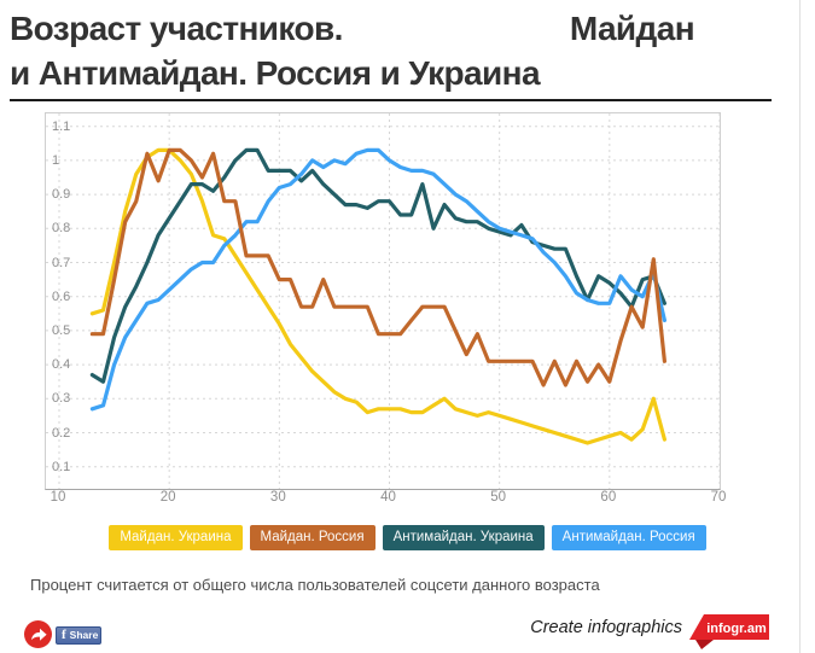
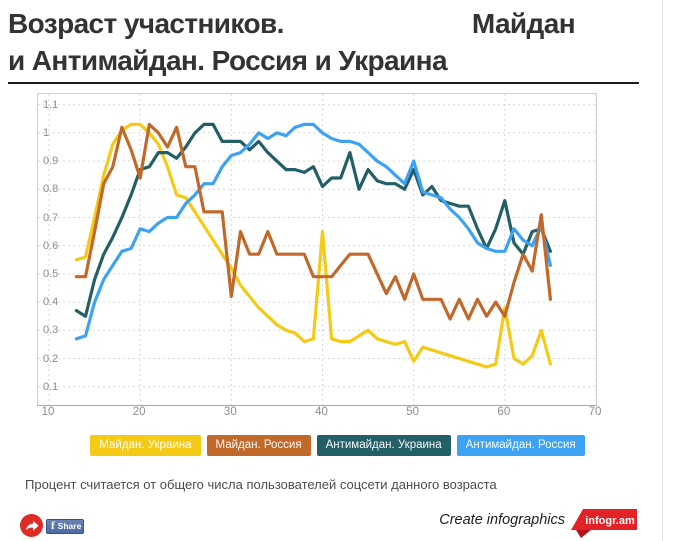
Майдан. Россия/20: 1.03 -> 0.84
Антимайдан. Украина/20: 0.83 -> 0.87
Антимайдан. Россия/20: 0.62 -> 0.66
Майдан. Россия/30: 0.65 -> 0.42
Майдан. Украина/40: 0.27 -> 0.65
Антимайдан. Украина/40: 0.88 -> 0.81
Майдан. Украина/50: 0.25 -> 0.19
Майдан. Россия/50: 0.41 -> 0.50
Антимайдан. Украина/50: 0.79 -> 0.87
Антимайдан. Россия/50: 0.80 -> 0.90
Майдан. Украина/60: 0.19 -> 0.38
Антимайдан. Украина/60: 0.64 -> 0.76
